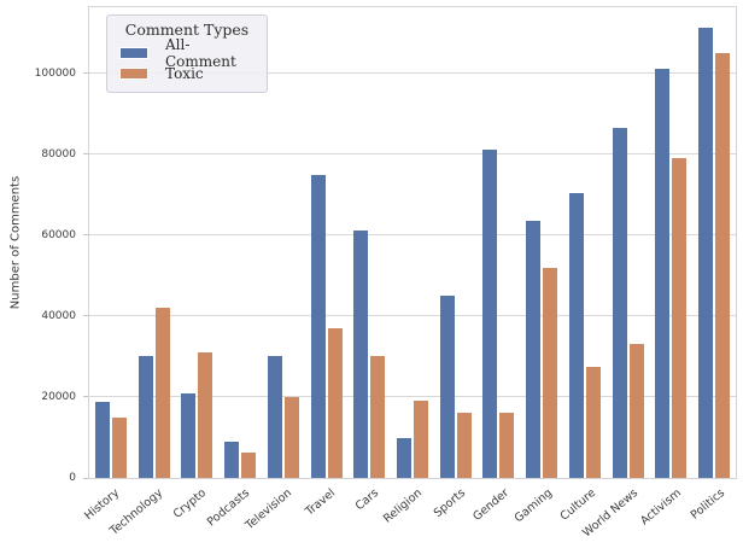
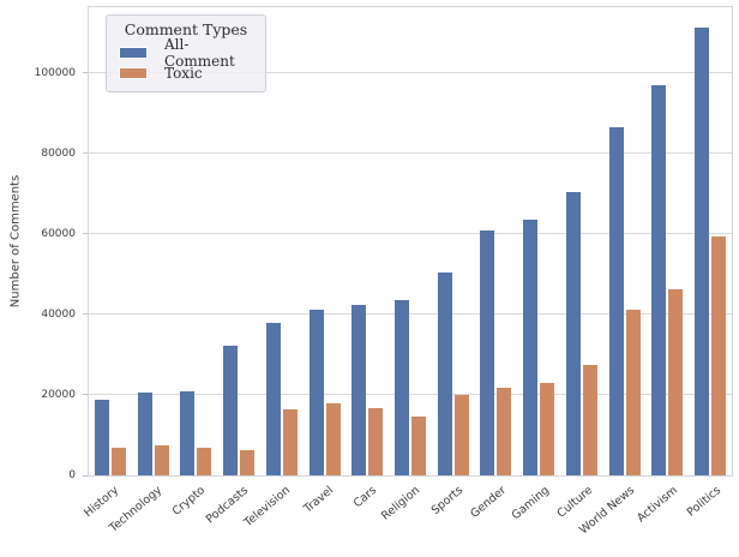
Toxic/History: 15000 -> 7000
All-Comment/Technology: 30000 -> 20000
Toxic/Technology: 42000 -> 8000
Toxic/Crypto: 31000 -> 7000
All-Comment/Podcasts: 9000 -> 32000
All-Comment/Television: 30000 -> 38000
Toxic/Television: 20000 -> 16000
All-Comment/Travel: 75000 -> 41000
Toxic/Travel: 37000 -> 18000
All-Comment/Cars: 61000 -> 42000
Toxic/Cars: 30000 -> 17000
All-Comment/Religion: 10000 -> 44000
Toxic/Religion: 19000 -> 14000
All-Comment/Sports: 45000 -> 50000
Toxic/Sports: 16000 -> 20000
All-Comment/Gender: 81000 -> 61000
Toxic/Gender: 16000 -> 22000
Toxic/Gaming: 52000 -> 23000
Toxic/World News: 33000 -> 41000
All-Comment/Activism: 101000 -> 97000
Toxic/Activism: 79000 -> 46000
Toxic/Politics: 105000 -> 59000
